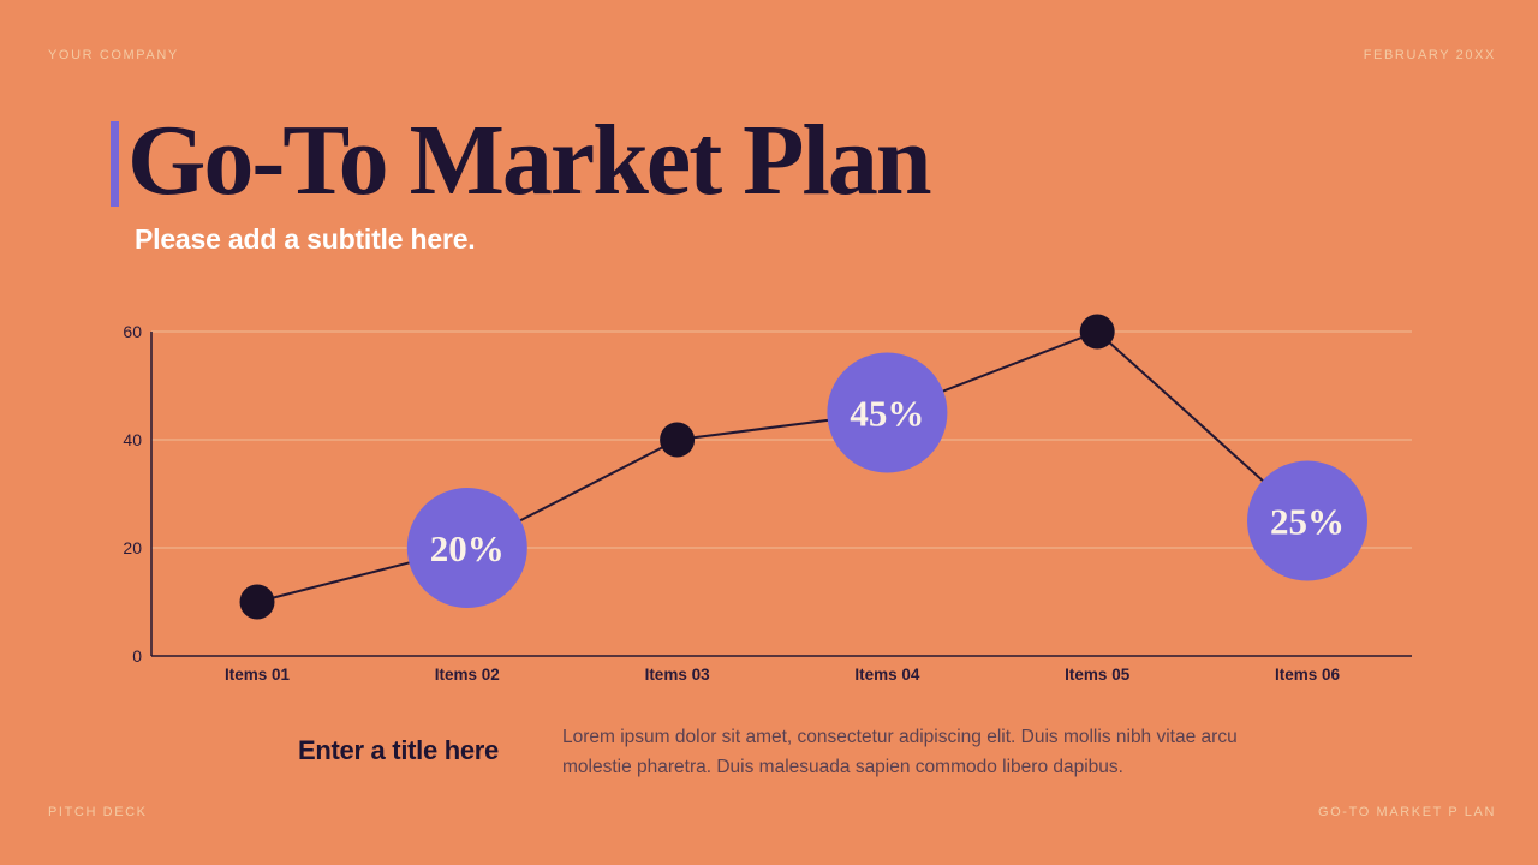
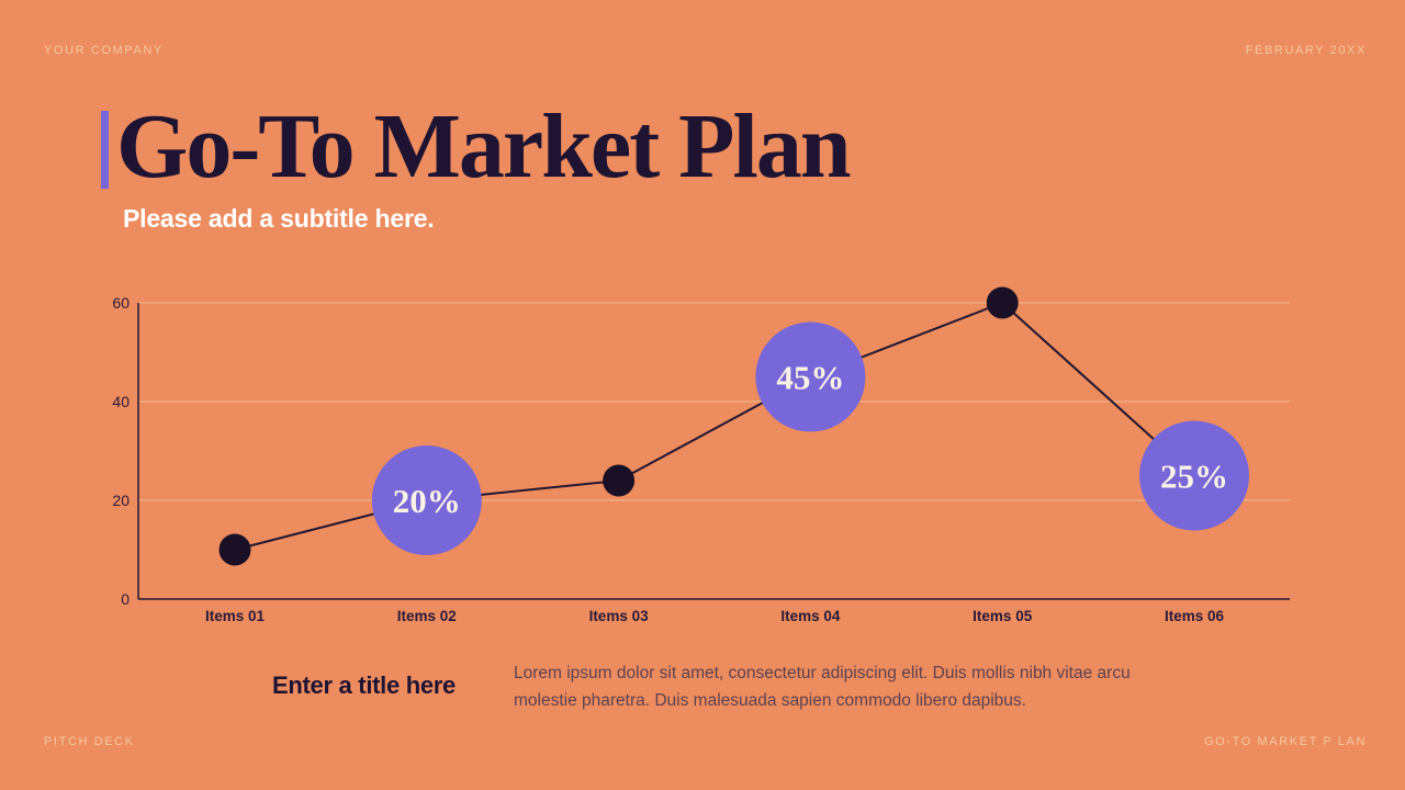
Items 03: 40 -> 24
